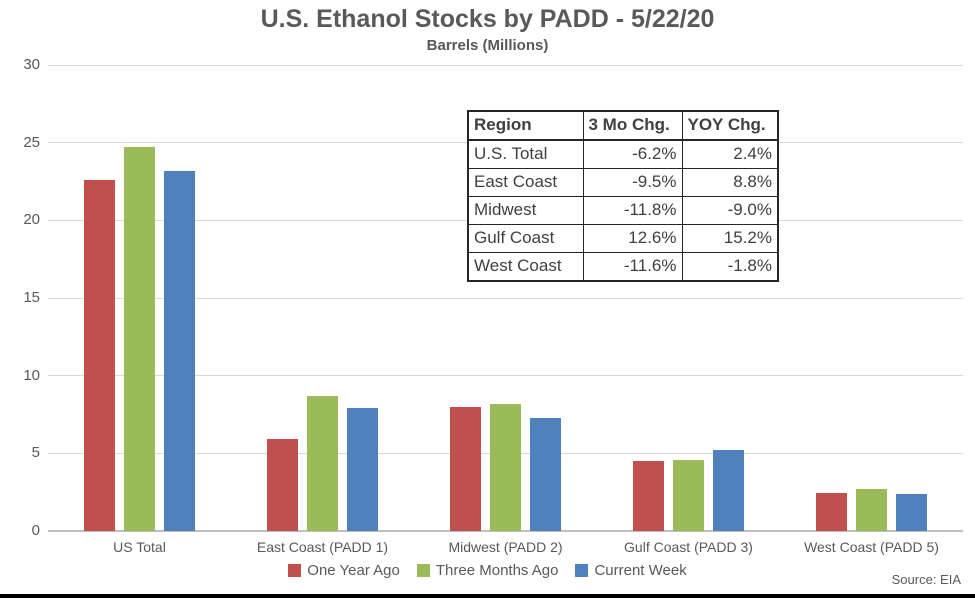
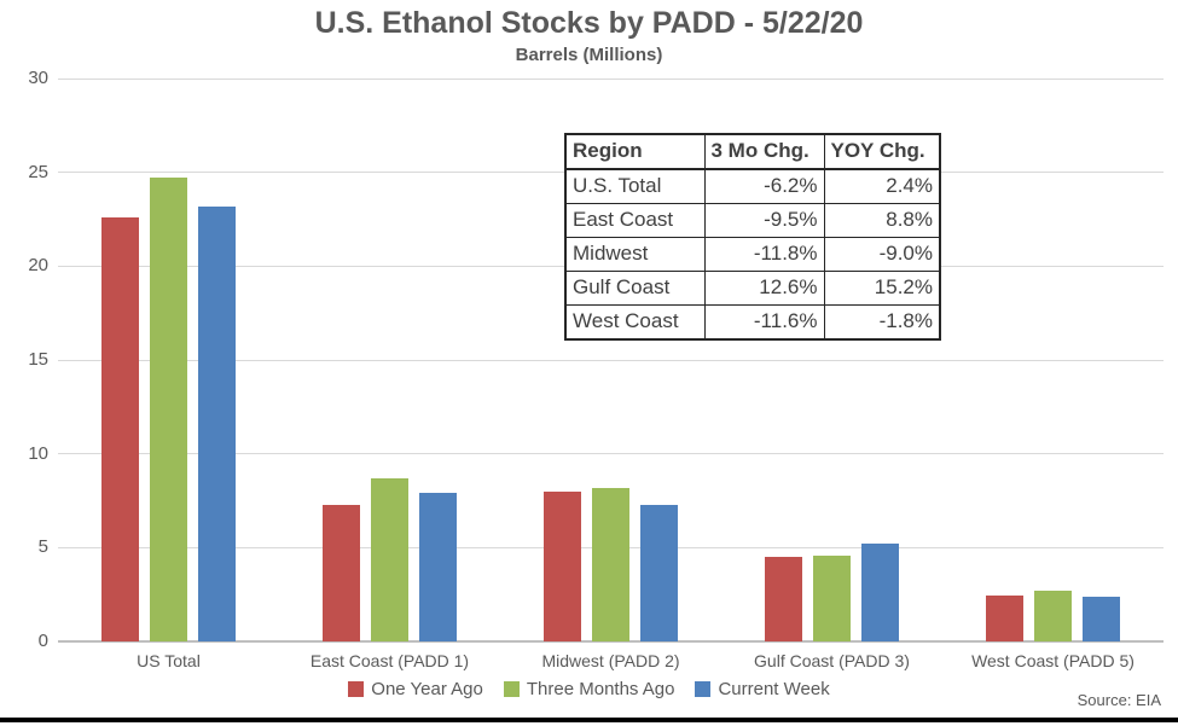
One Year Ago/East Coast (PADD 1): 5.9 -> 7.3
